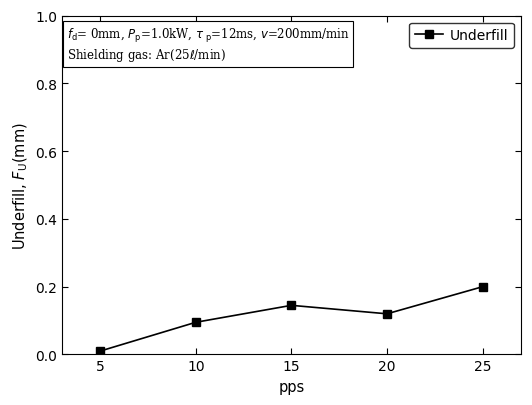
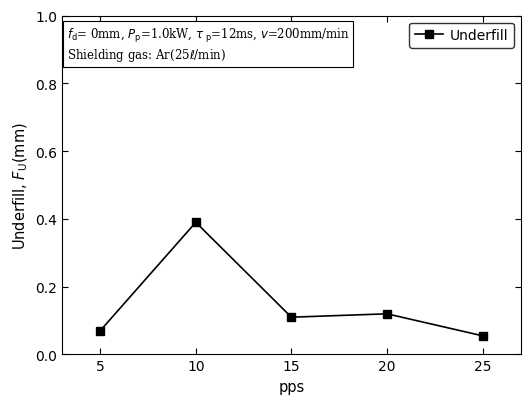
5: 0.010 -> 0.070
10: 0.095 -> 0.390
15: 0.145 -> 0.110
25: 0.200 -> 0.055
